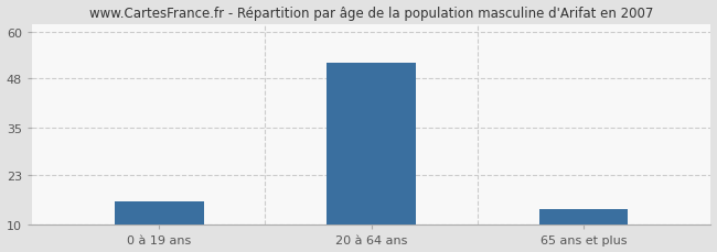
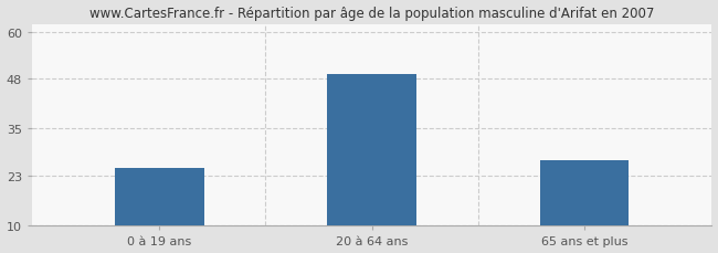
0 à 19 ans: 16 -> 25
20 à 64 ans: 52 -> 49
65 ans et plus: 14 -> 27
